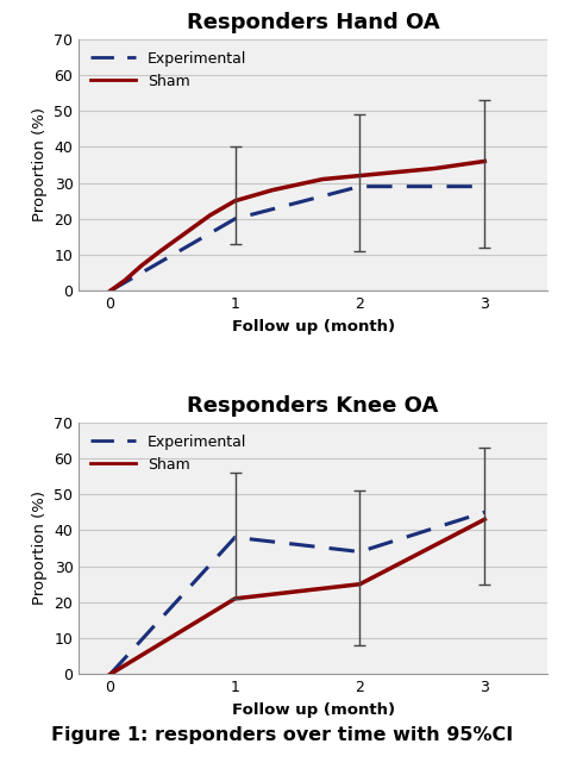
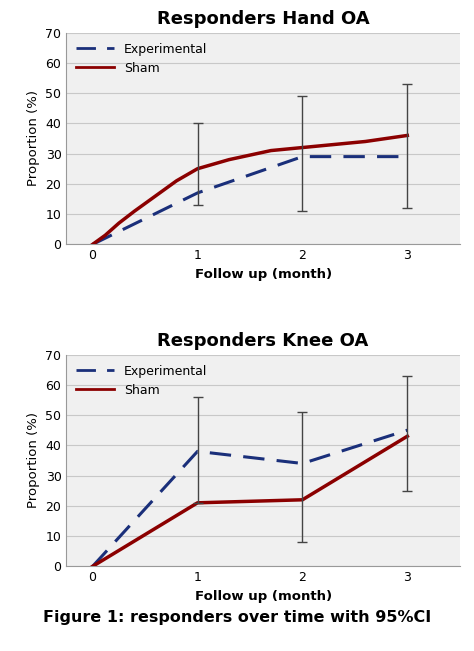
Responders Hand OA/Experimental/1: 20 -> 17
Responders Knee OA/Sham/2: 25 -> 22
